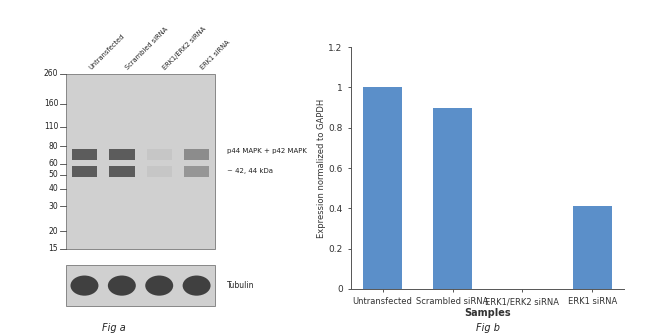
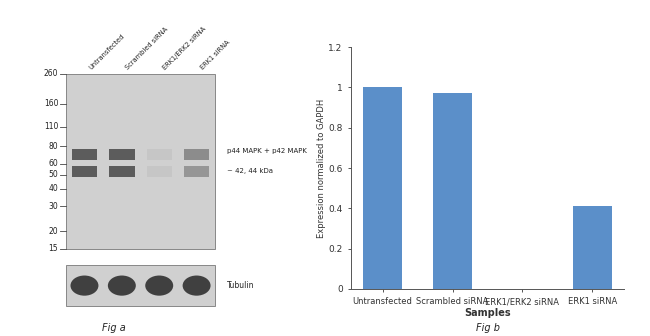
Scrambled siRNA: 0.90 -> 0.97
